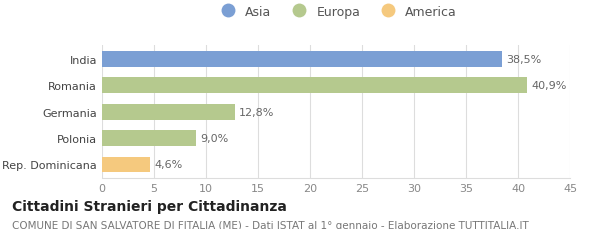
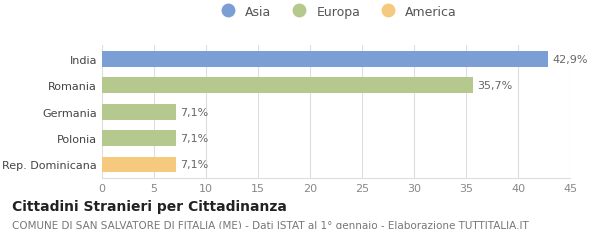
India: 38,5% -> 42,9%
Romania: 40,9% -> 35,7%
Germania: 12,8% -> 7,1%
Polonia: 9,0% -> 7,1%
Rep. Dominicana: 4,6% -> 7,1%
